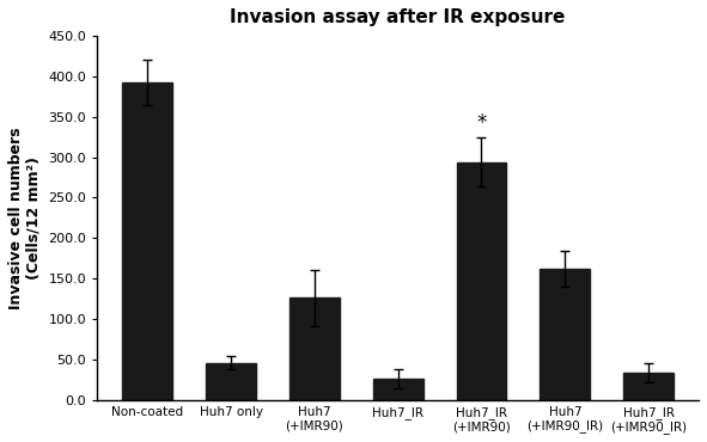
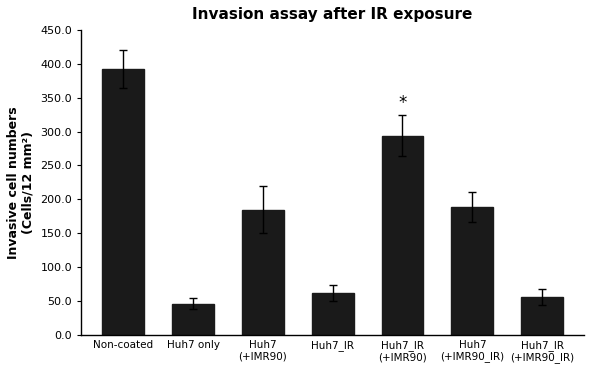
Huh7 (+IMR90): 126 -> 185
Huh7_IR: 26 -> 62
Huh7 (+IMR90_IR): 162 -> 189
Huh7_IR (+IMR90_IR): 34 -> 56
